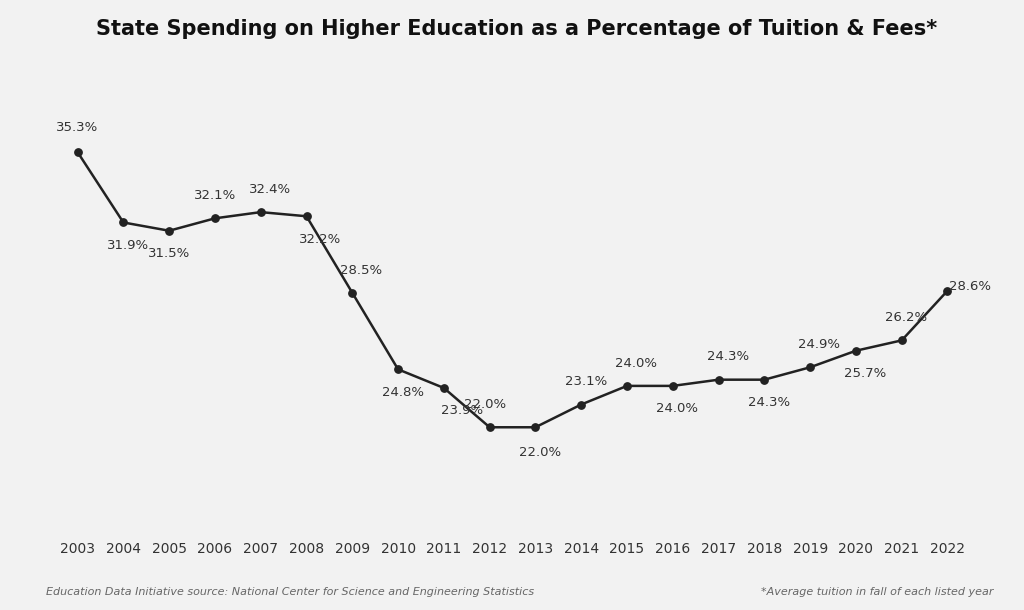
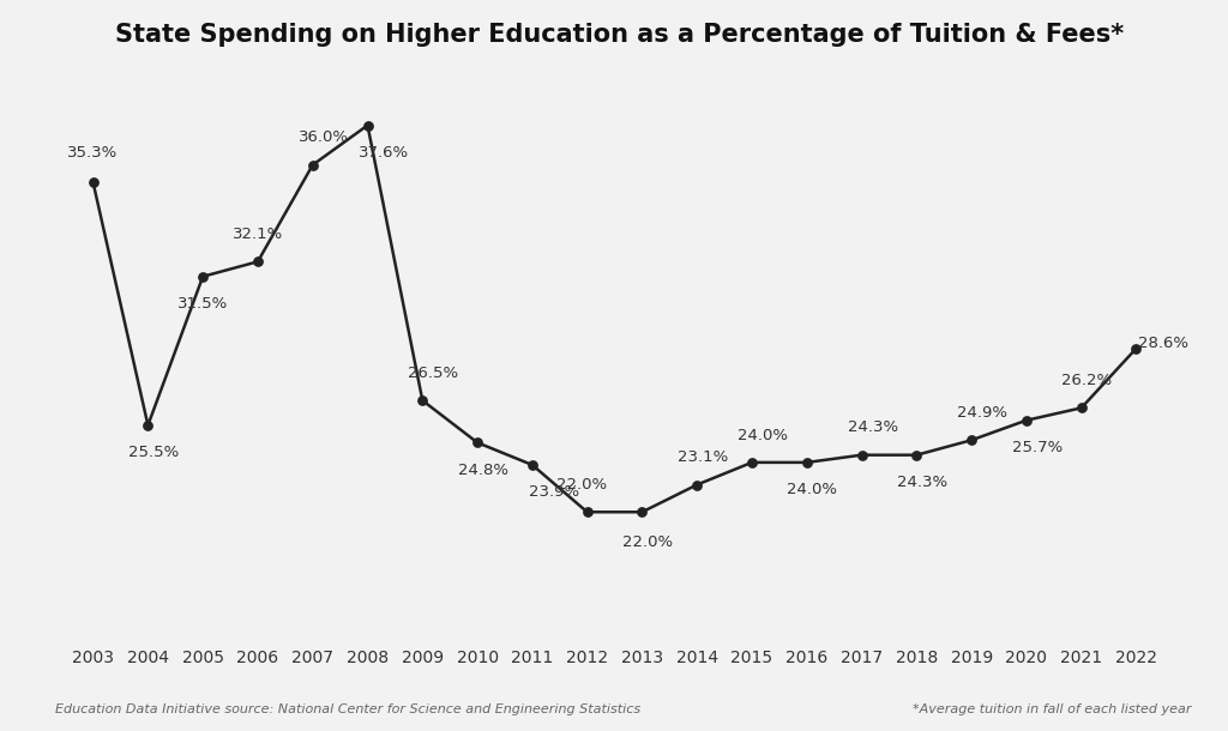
2004: 31.9% -> 25.5%
2007: 32.4% -> 36.0%
2008: 32.2% -> 37.6%
2009: 28.5% -> 26.5%
